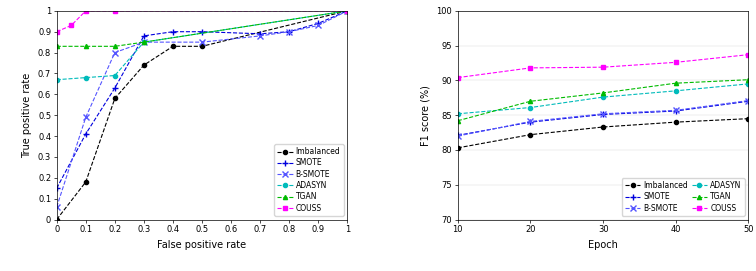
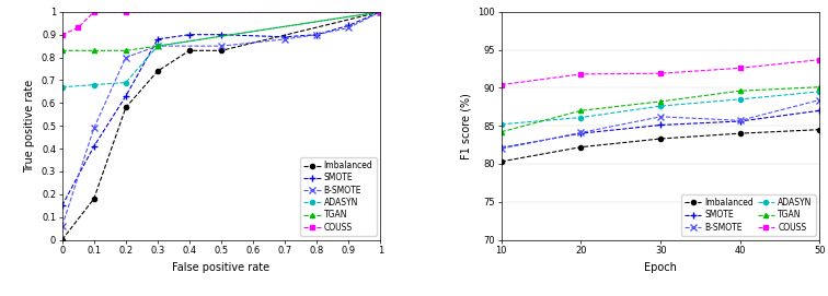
B-SMOTE/30: 85.2 -> 86.2
B-SMOTE/50: 87.1 -> 88.4
